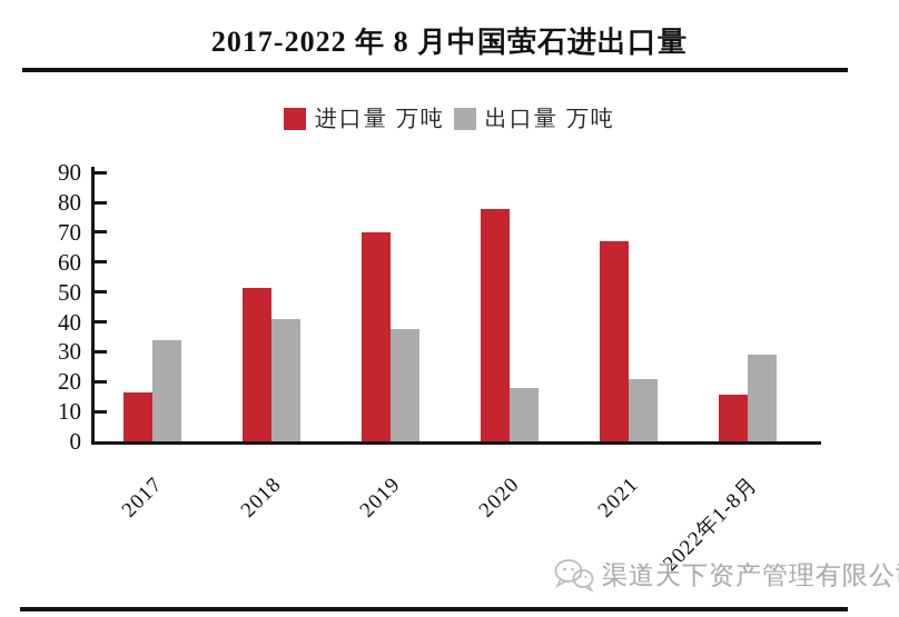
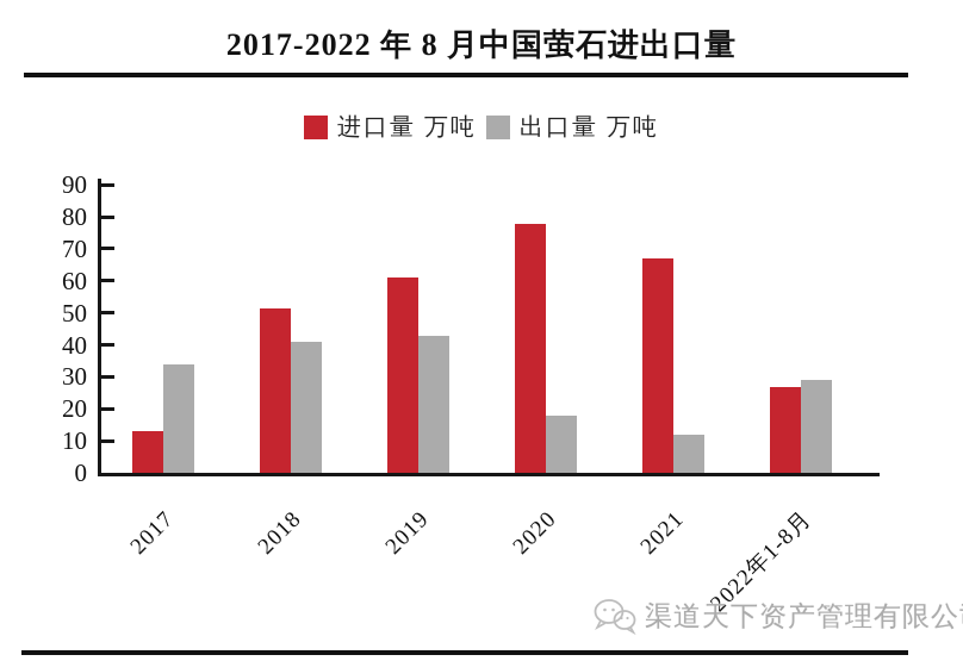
进口量 万吨/2017: 16 -> 13
进口量 万吨/2019: 70 -> 61
出口量 万吨/2019: 38 -> 43
出口量 万吨/2021: 21 -> 12
进口量 万吨/2022年1-8月: 16 -> 27
